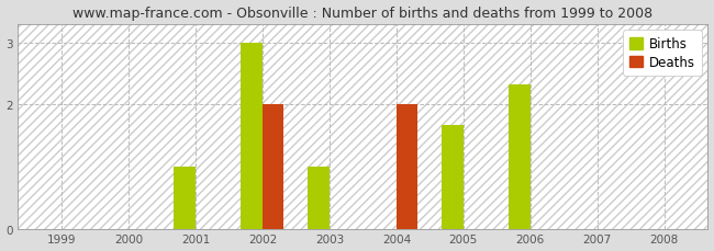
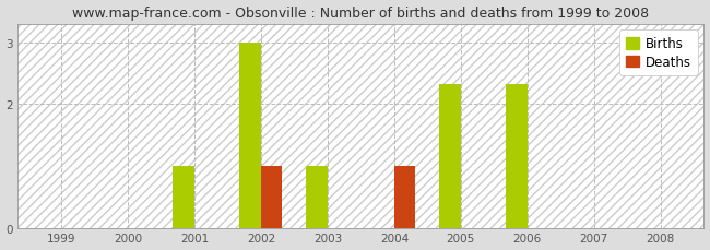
Deaths/2002: 2 -> 1
Deaths/2004: 2 -> 1
Births/2005: 1.68 -> 2.33
